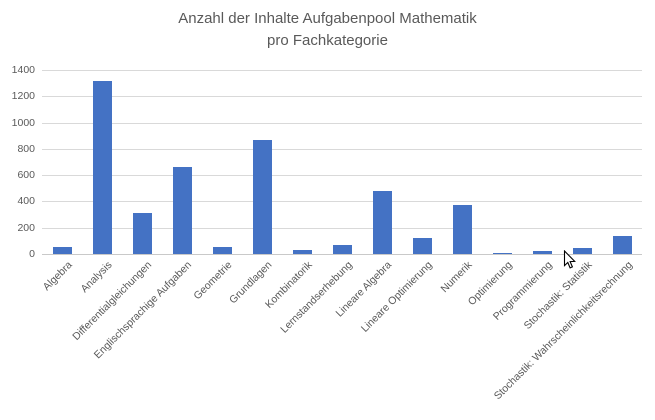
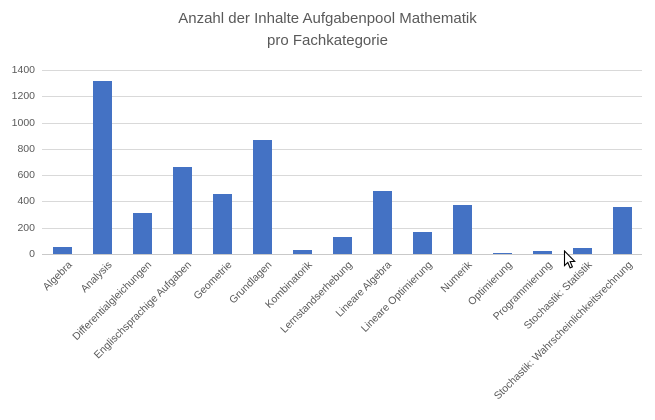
Geometrie: 60 -> 460
Lernstandserhebung: 70 -> 130
Lineare Optimierung: 120 -> 170
Stochastik: Wahrscheinlichkeitsrechnung: 140 -> 360
